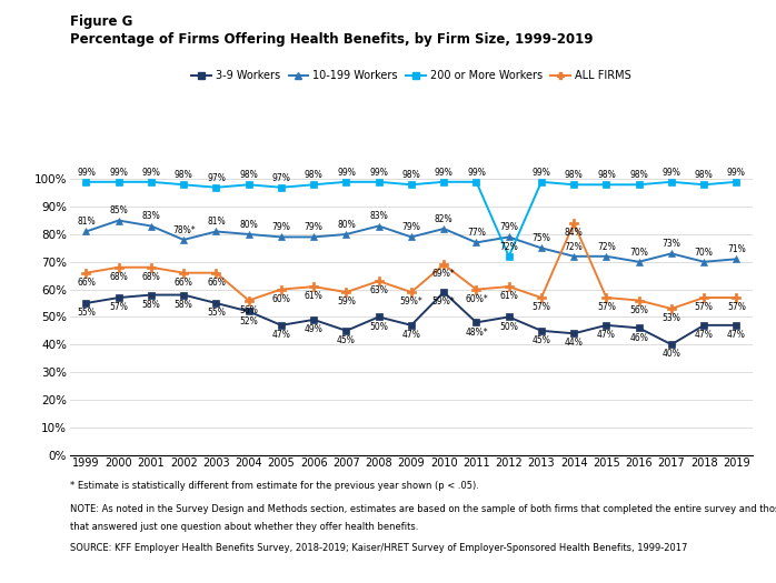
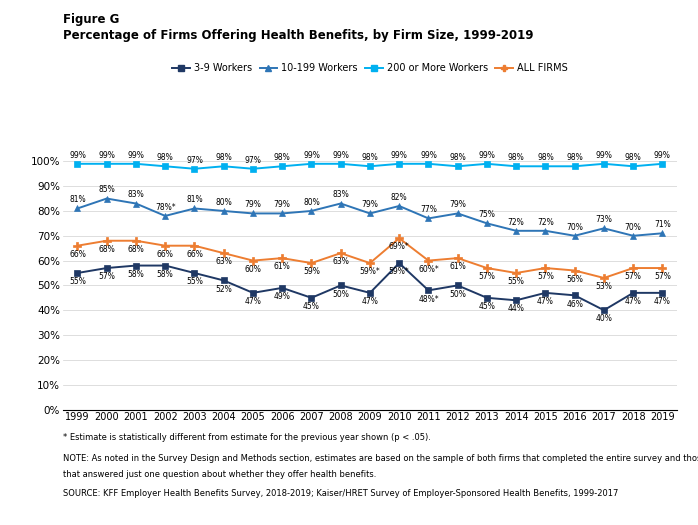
ALL FIRMS/2004: 56% -> 63%
200 or More Workers/2012: 72% -> 98%
ALL FIRMS/2014: 84% -> 55%
